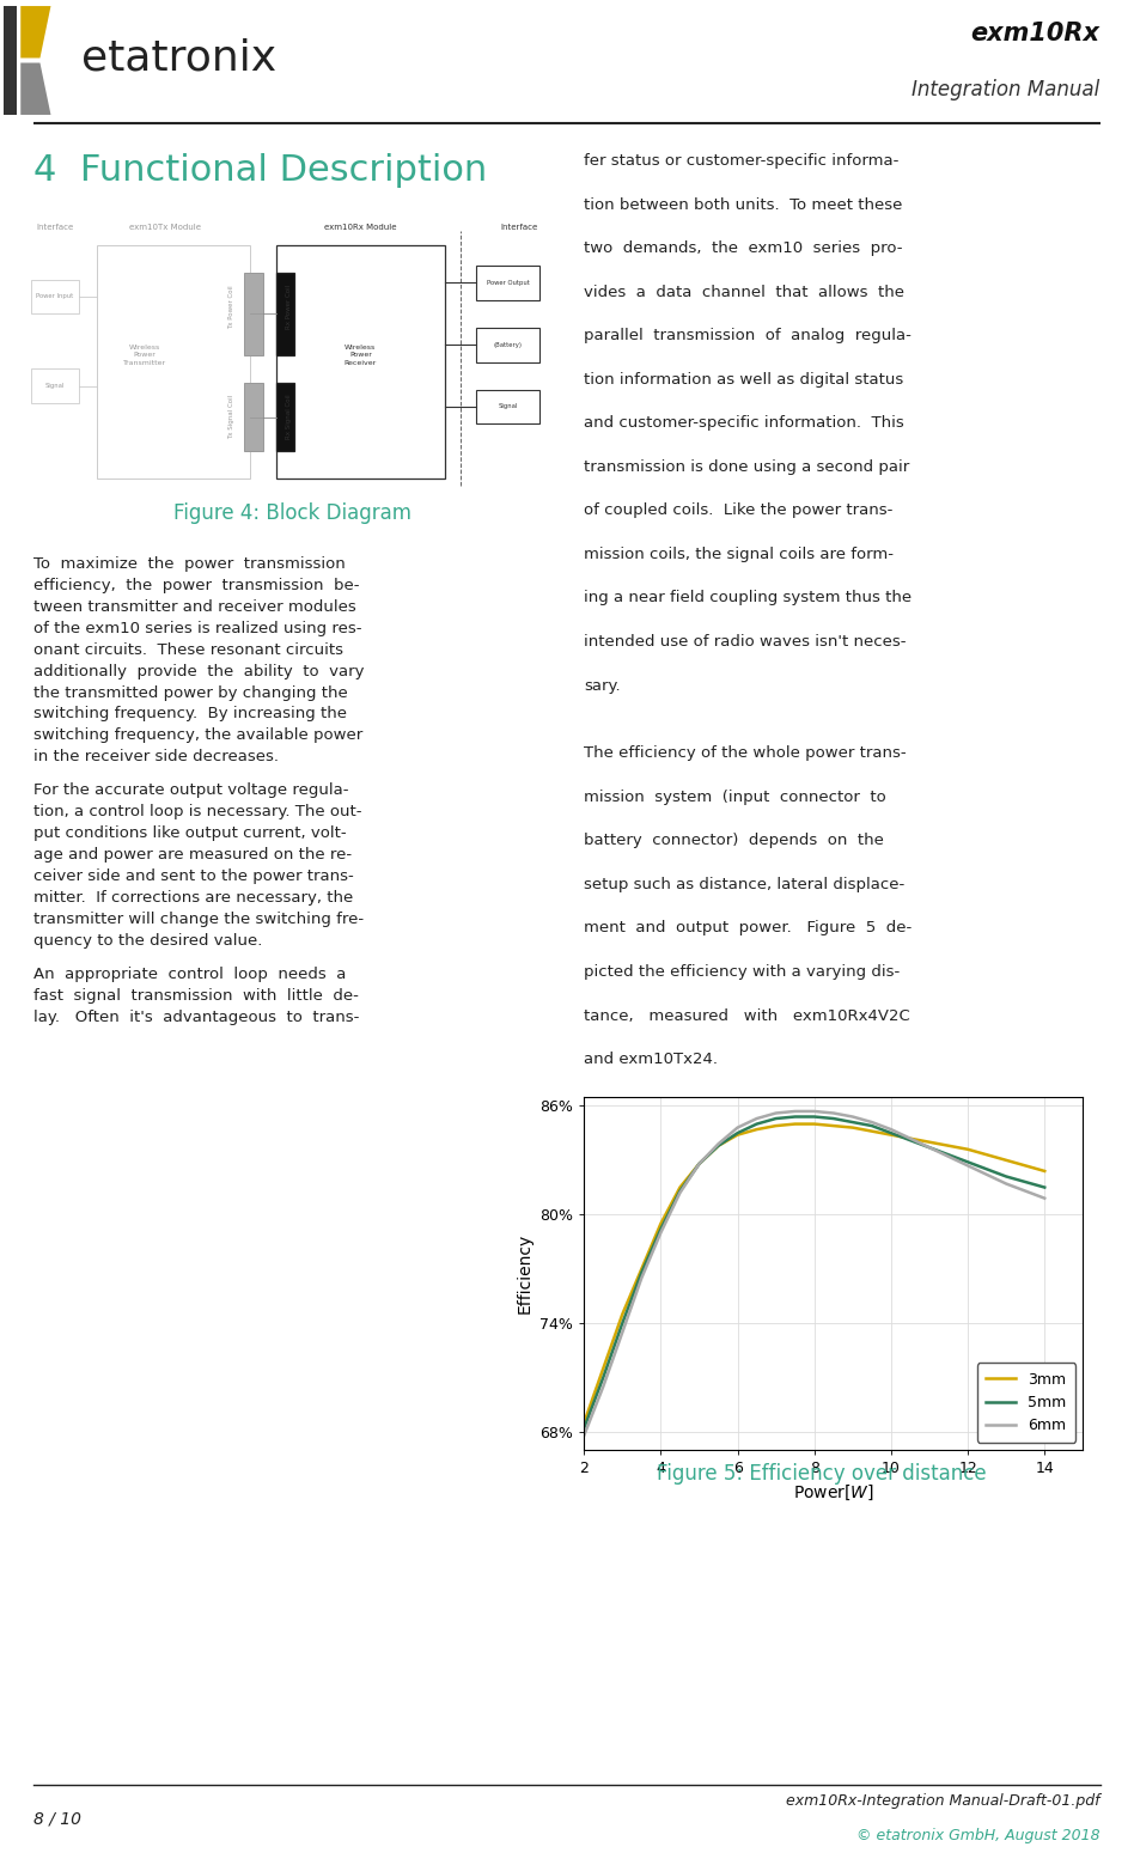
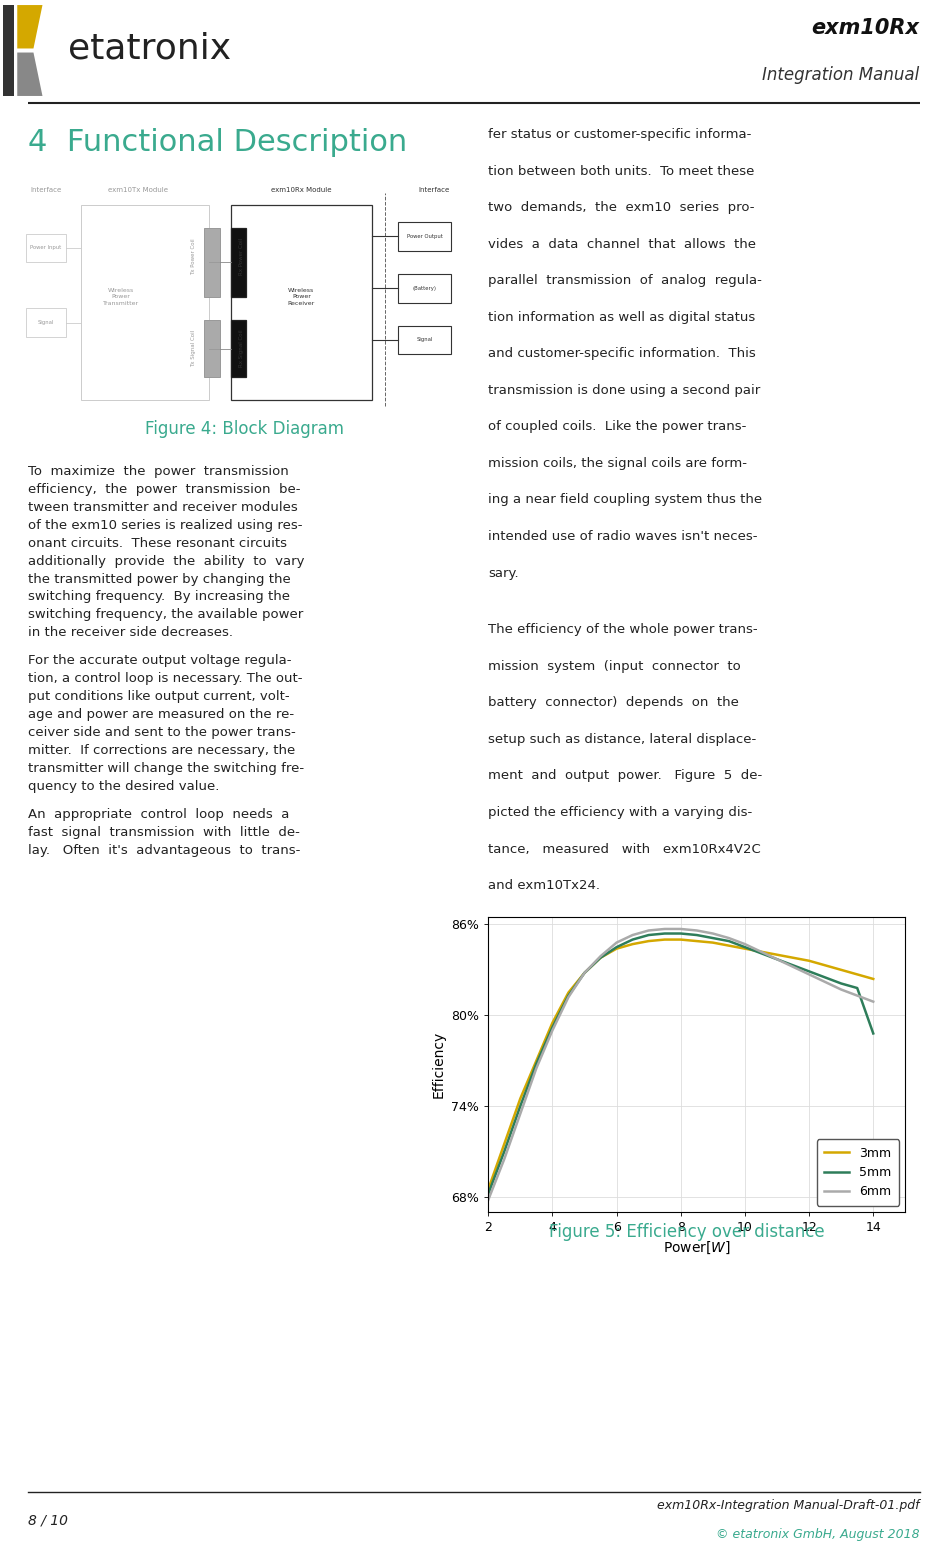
5mm/14: 81.5% -> 78.8%
